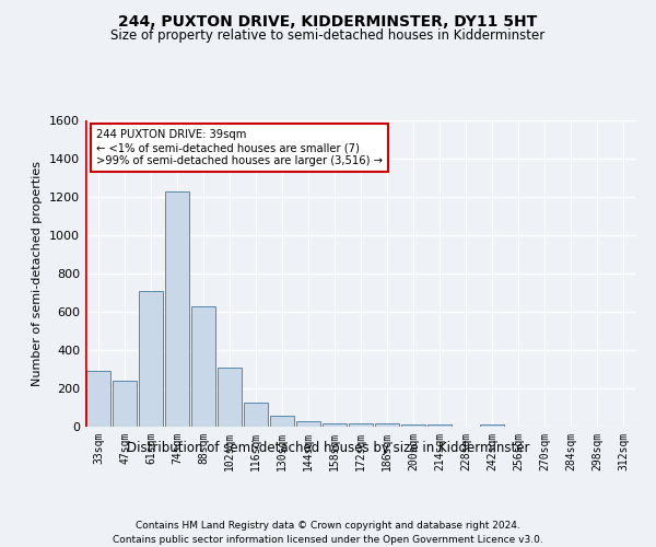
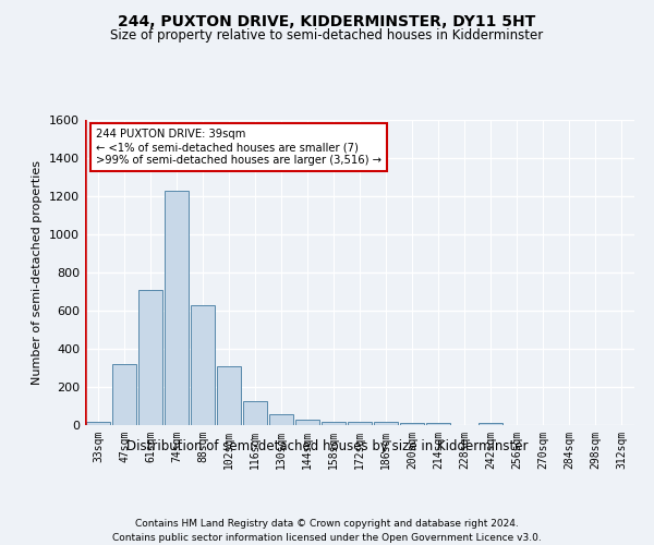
33sqm: 290 -> 20
47sqm: 240 -> 320
